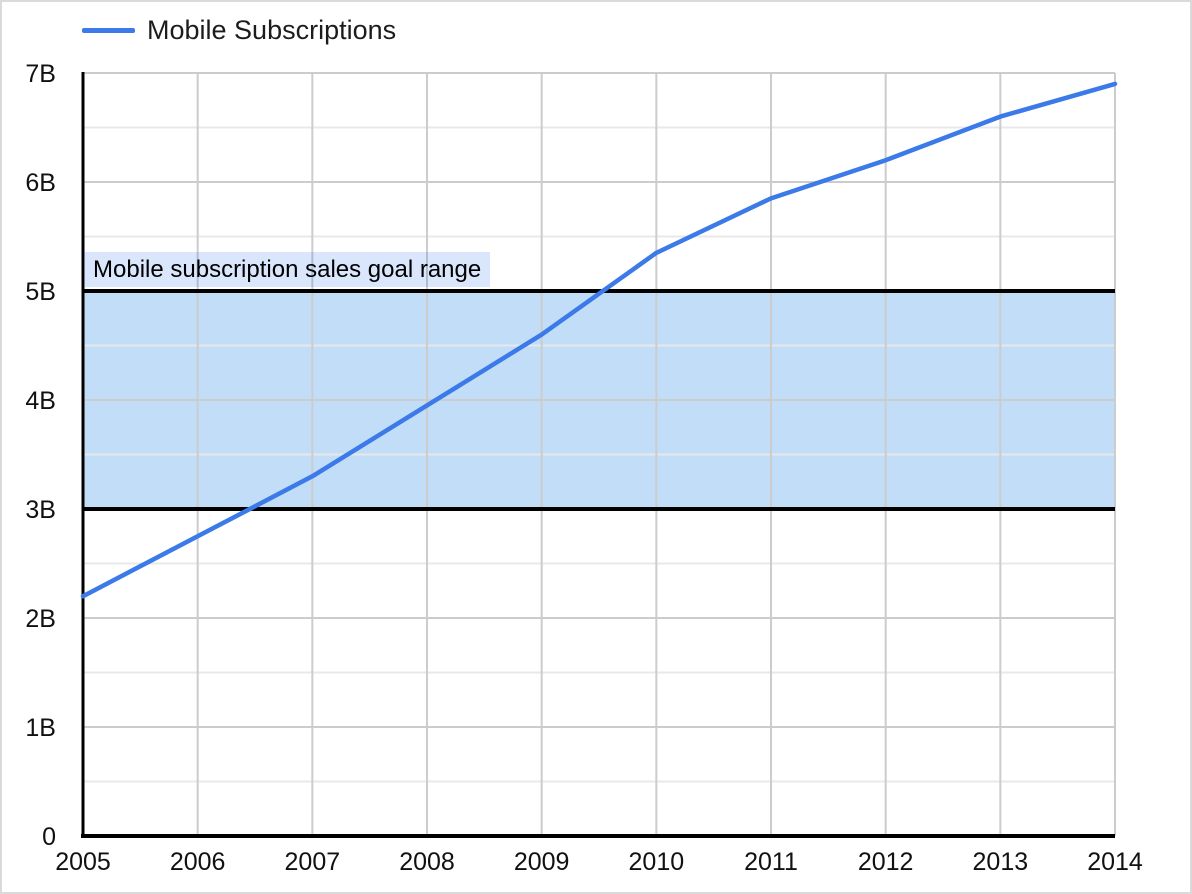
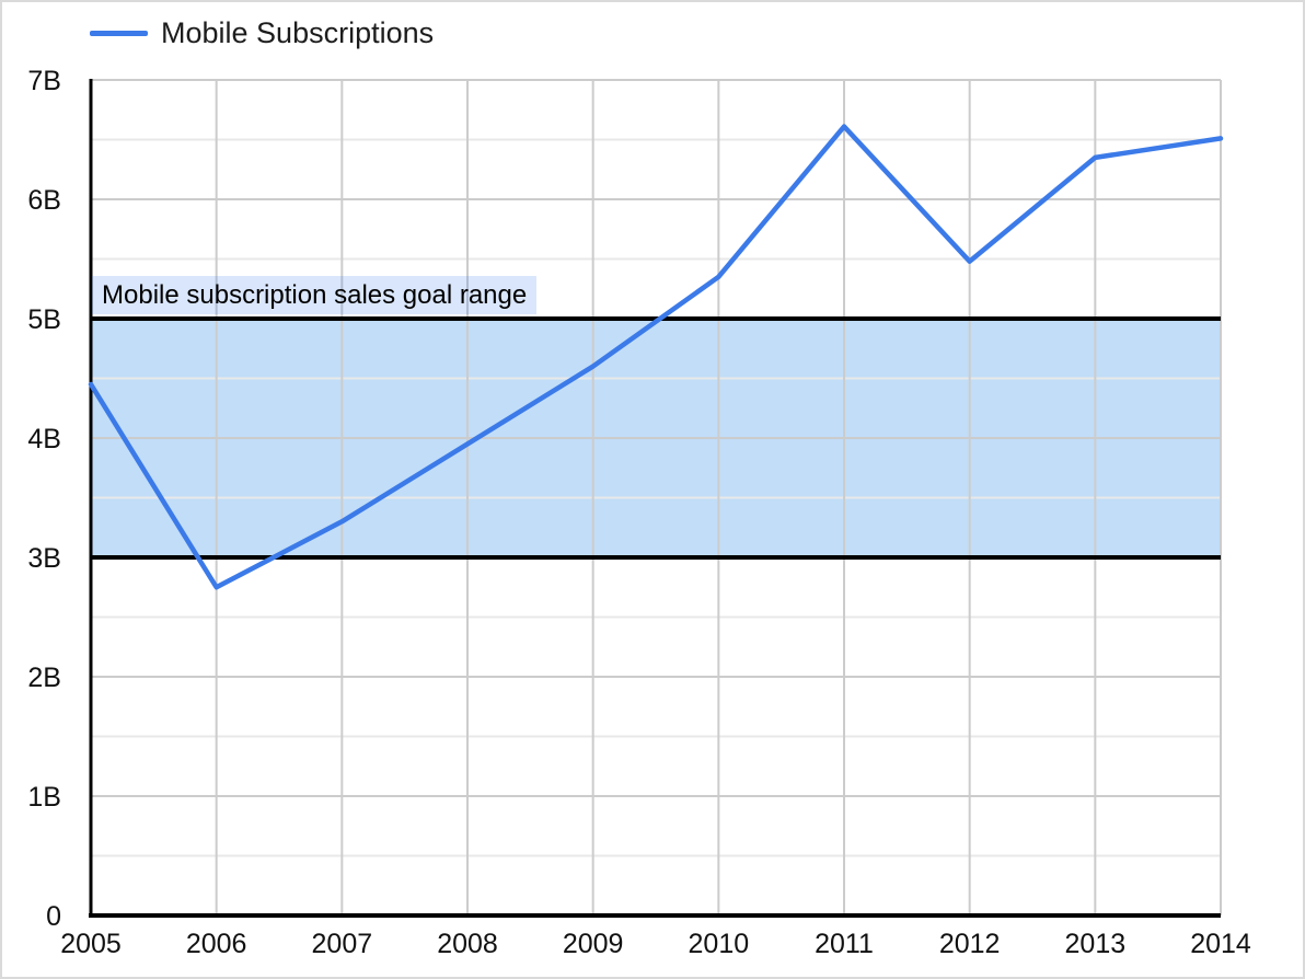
2005: 2.20B -> 4.45B
2011: 5.85B -> 6.61B
2012: 6.20B -> 5.48B
2013: 6.60B -> 6.35B
2014: 6.90B -> 6.51B
